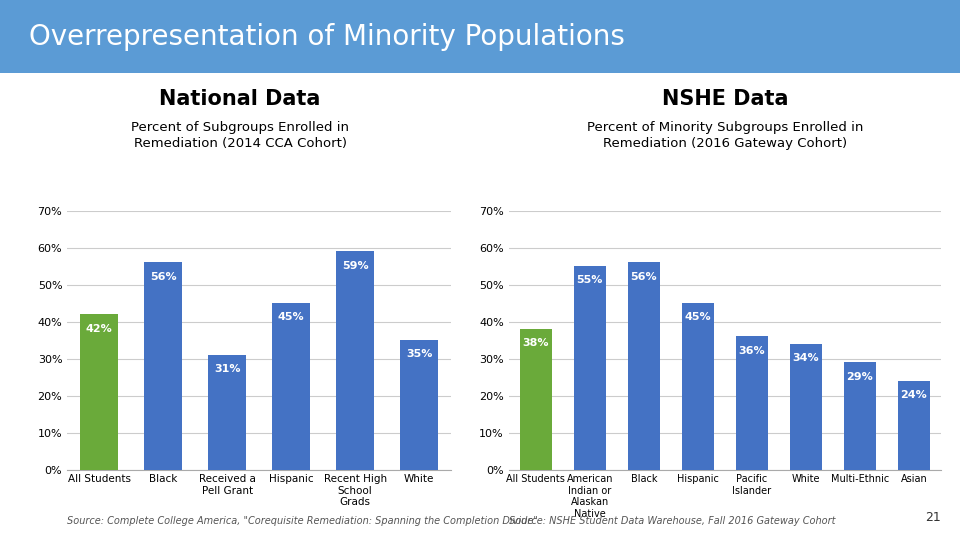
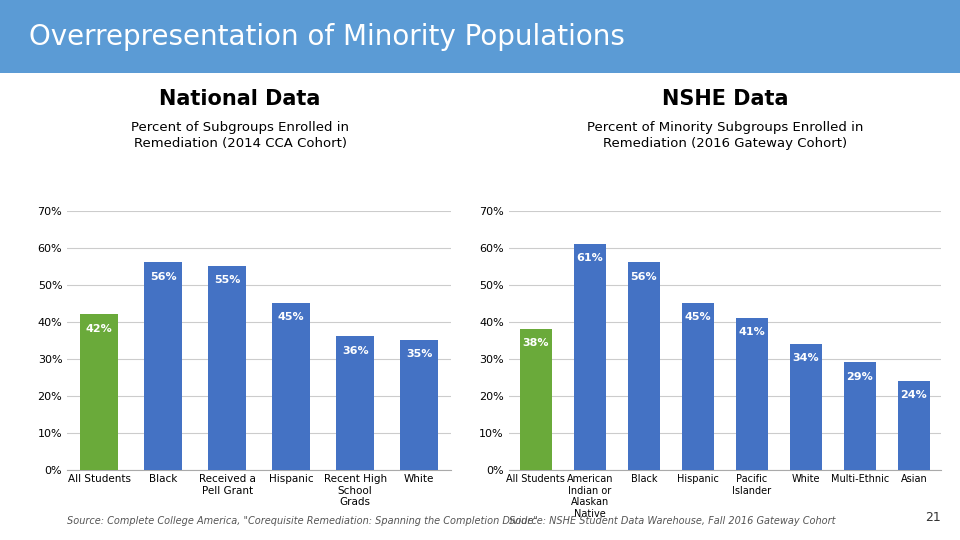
Received a Pell Grant: 31% -> 55%
Recent High School Grads: 59% -> 36%
American Indian or Alaskan Native: 55% -> 61%
Pacific Islander: 36% -> 41%
